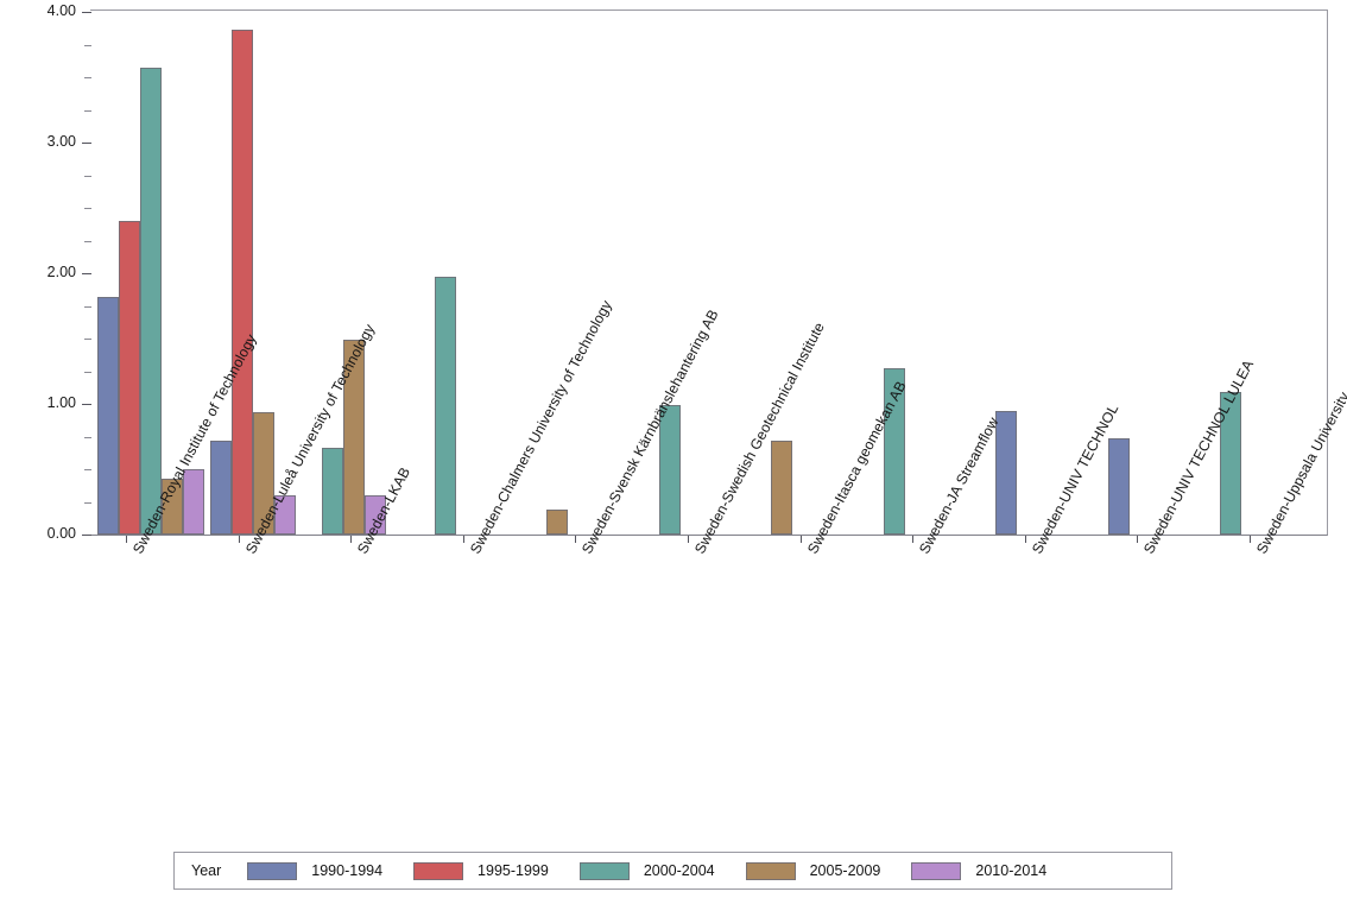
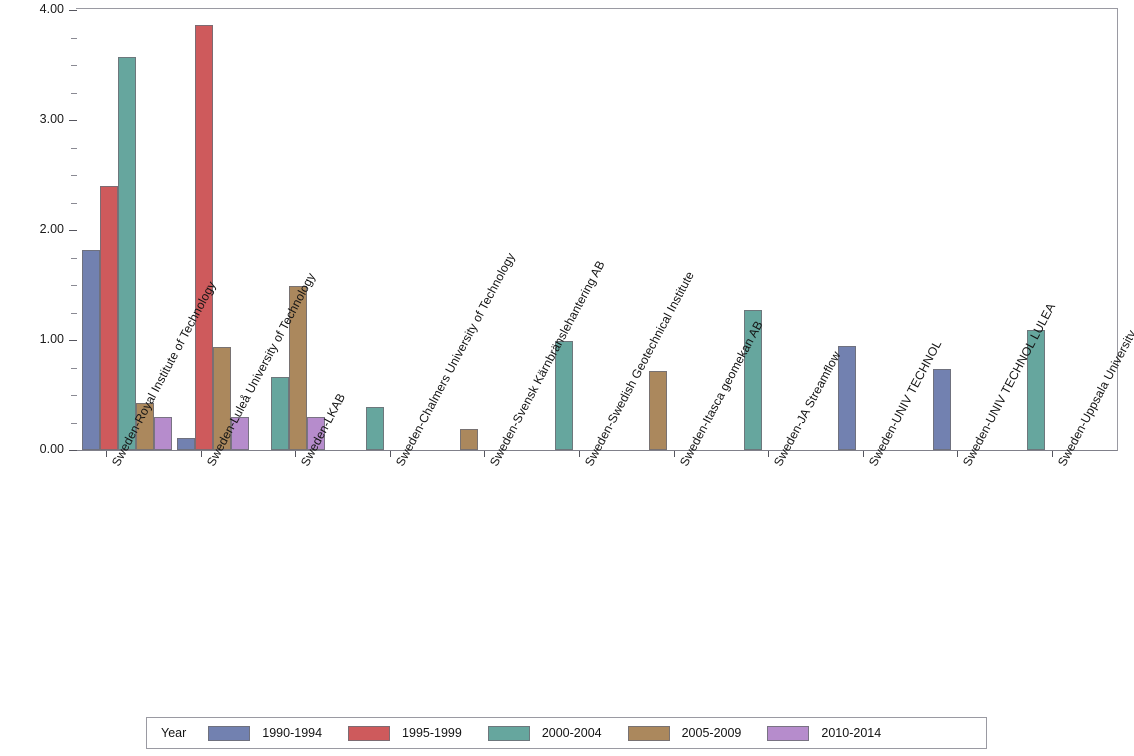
2010-2014/Sweden-Royal Institute of Technology: 0.5 -> 0.3
1990-1994/Sweden-Luleå University of Technology: 0.72 -> 0.11
2000-2004/Sweden-Chalmers University of Technology: 1.97 -> 0.39
